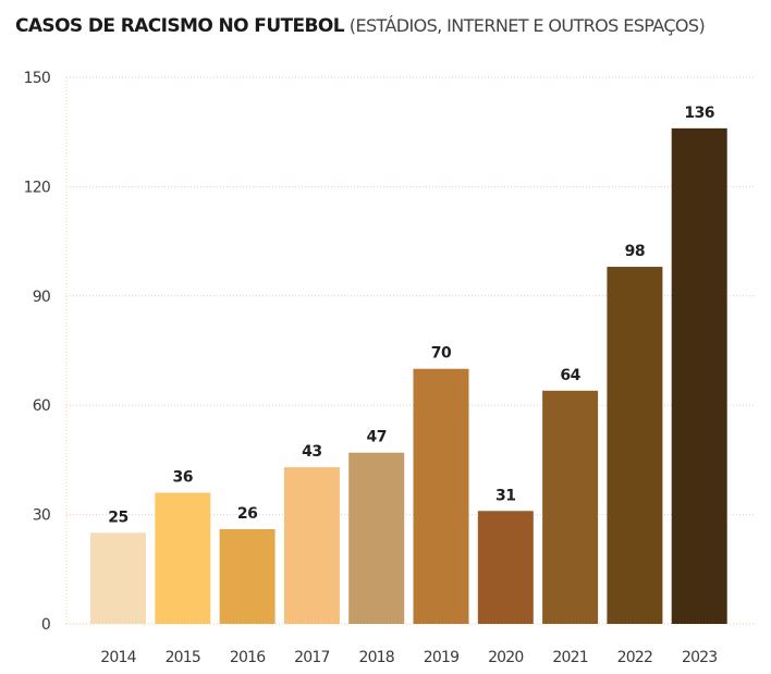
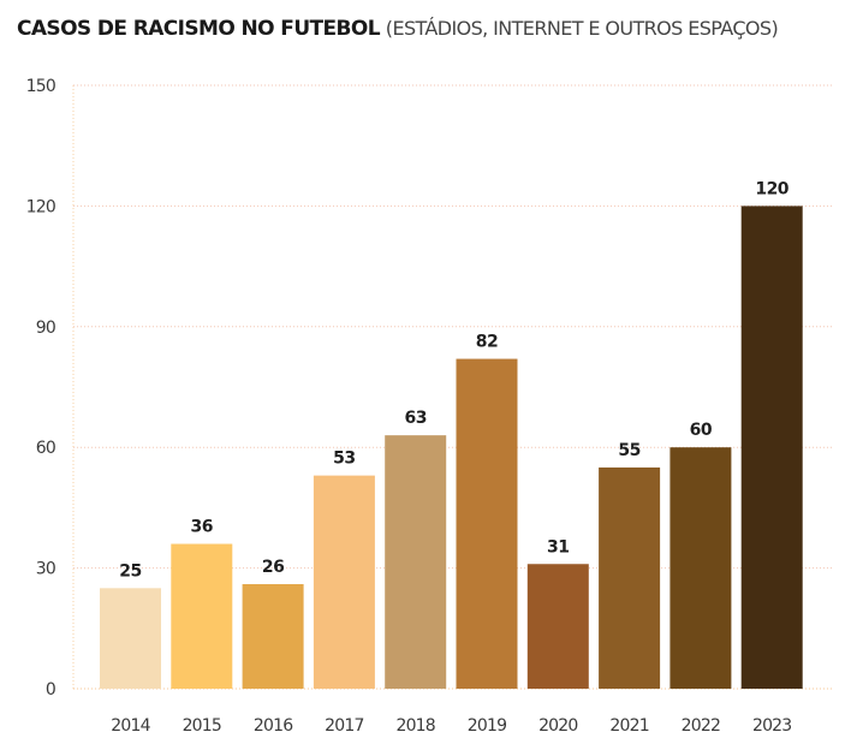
2017: 43 -> 53
2018: 47 -> 63
2019: 70 -> 82
2021: 64 -> 55
2022: 98 -> 60
2023: 136 -> 120
